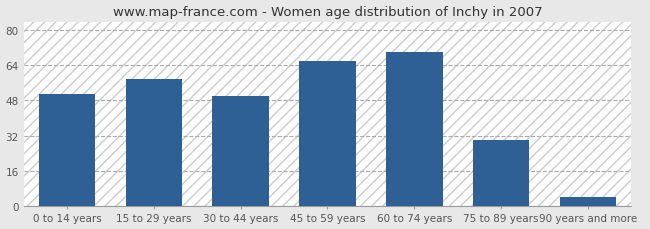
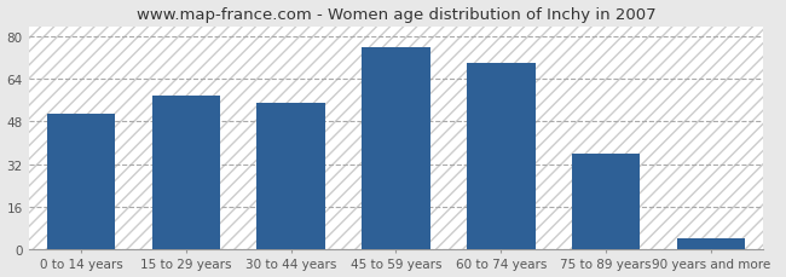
30 to 44 years: 50 -> 55
45 to 59 years: 66 -> 76
75 to 89 years: 30 -> 36
